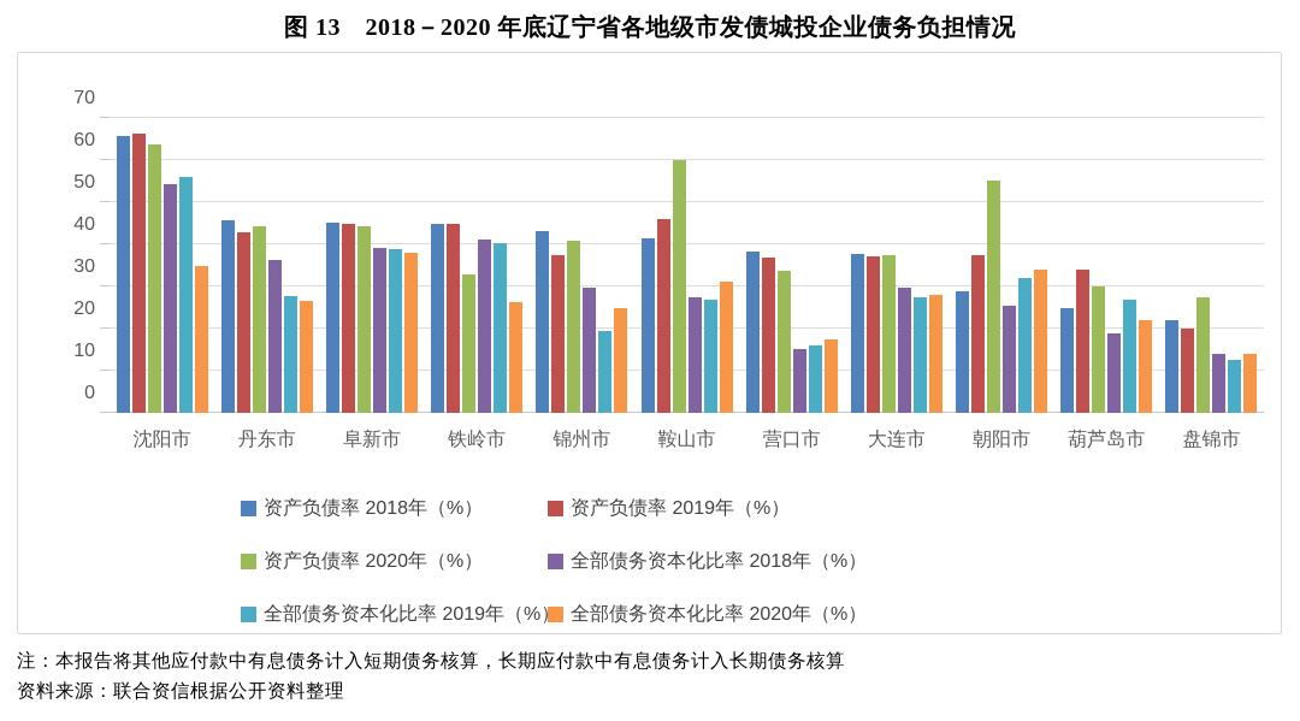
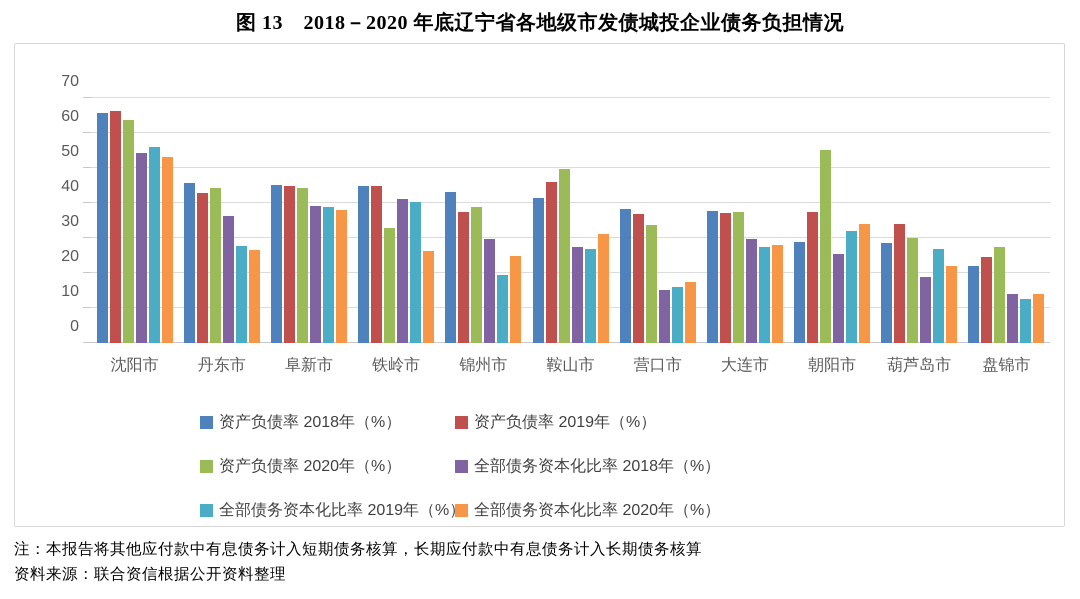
全部债务资本化比率 2020年（%）/沈阳市: 35 -> 53
资产负债率 2020年（%）/锦州市: 41 -> 39
资产负债率 2020年（%）/鞍山市: 60 -> 50
资产负债率 2018年（%）/葫芦岛市: 25 -> 28
资产负债率 2019年（%）/盘锦市: 20 -> 24
